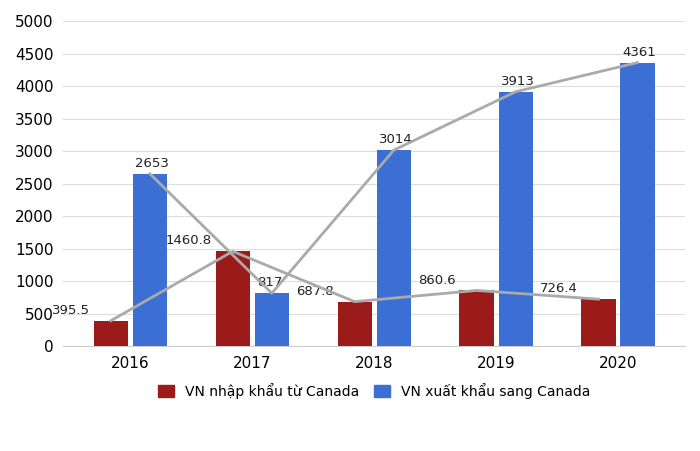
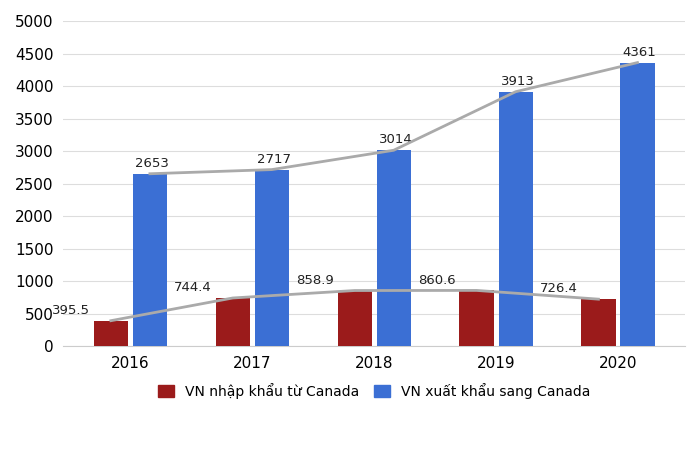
VN nhập khẩu từ Canada/2017: 1460.8 -> 744.4
VN xuất khẩu sang Canada/2017: 817 -> 2717
VN nhập khẩu từ Canada/2018: 687.8 -> 858.9
